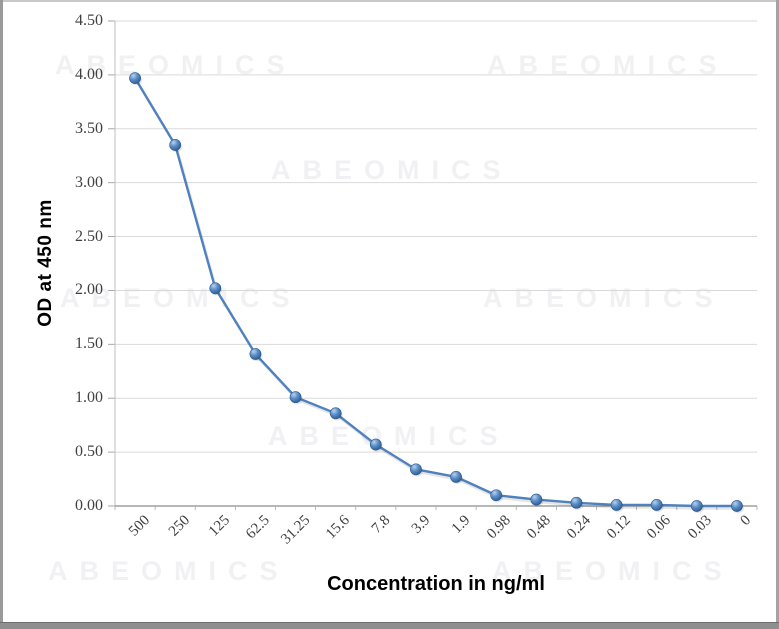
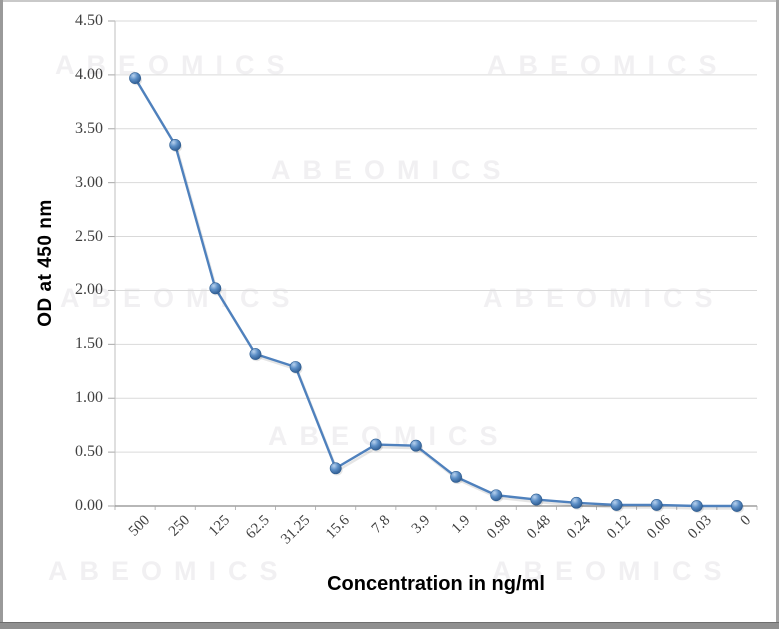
31.25: 1.01 -> 1.29
15.6: 0.86 -> 0.35
3.9: 0.34 -> 0.56
